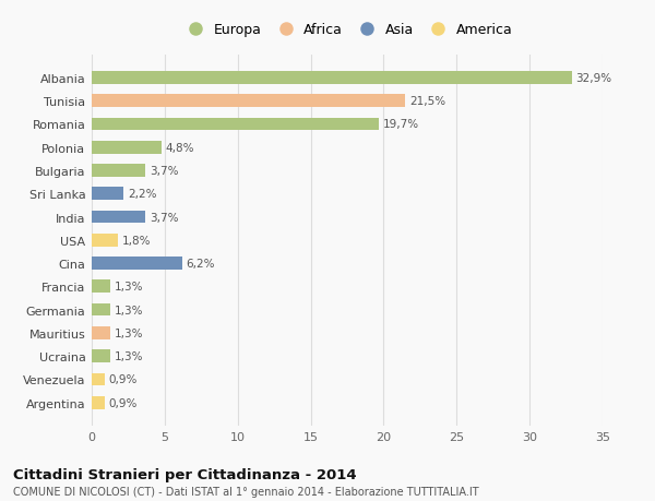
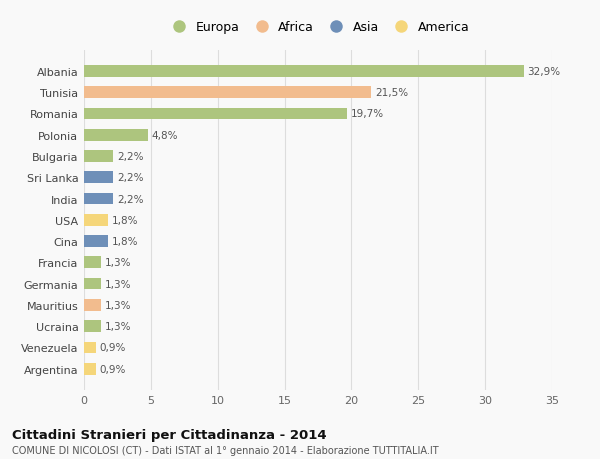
Bulgaria: 3,7% -> 2,2%
India: 3,7% -> 2,2%
Cina: 6,2% -> 1,8%
